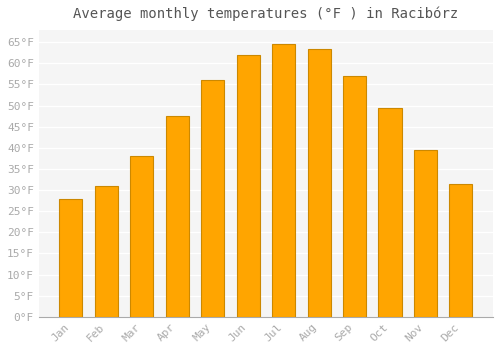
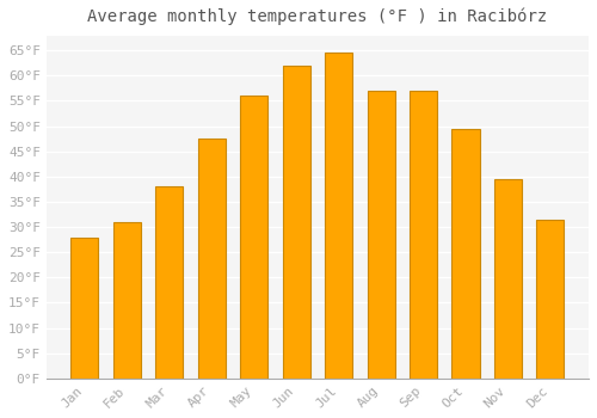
Aug: 63.5°F -> 57.0°F
